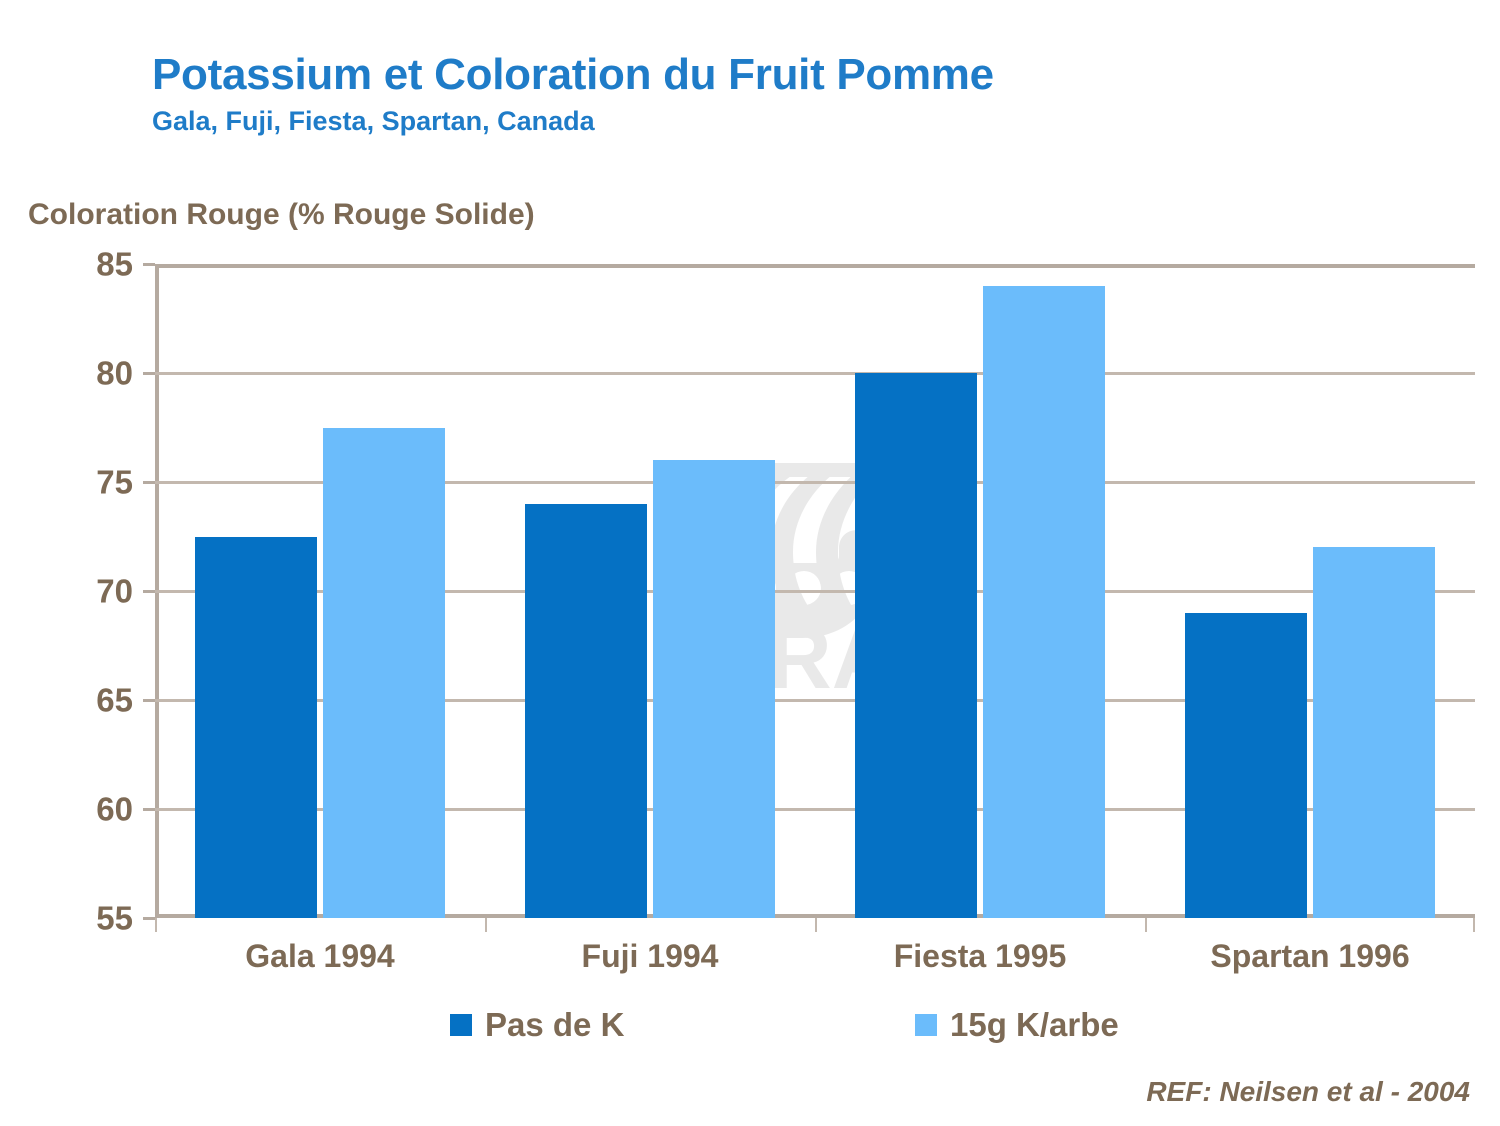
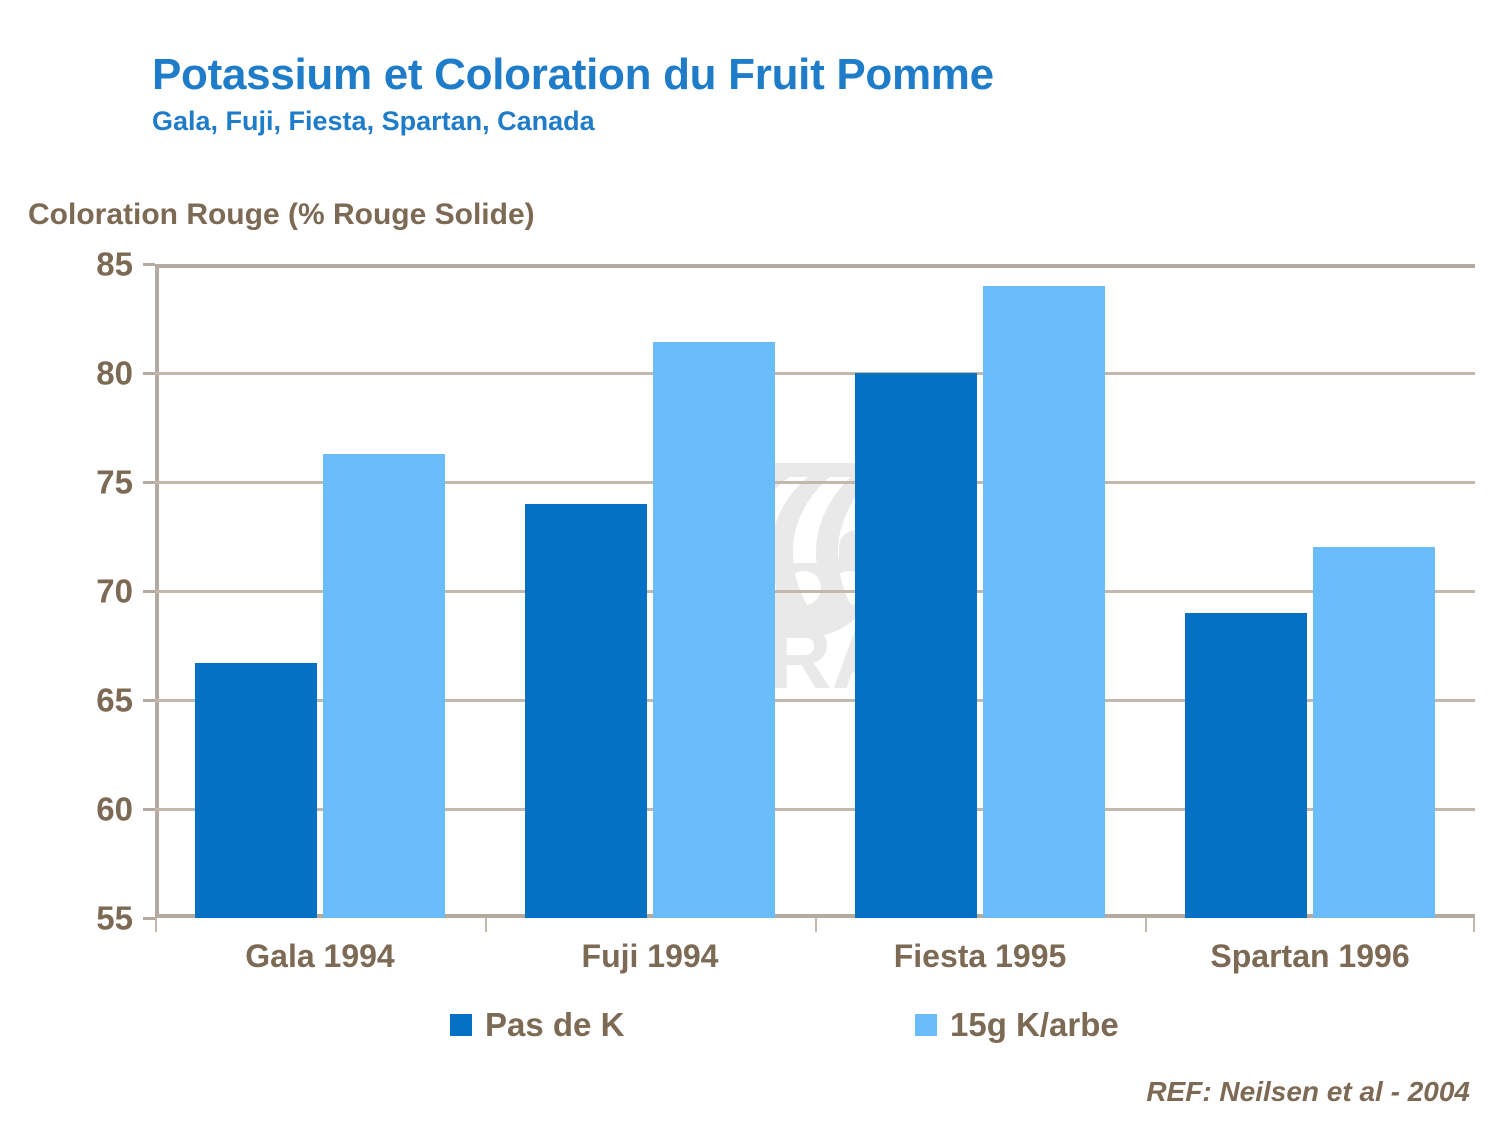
Pas de K/Gala 1994: 72.5 -> 66.7
15g K/arbe/Gala 1994: 77.5 -> 76.3
15g K/arbe/Fuji 1994: 76.0 -> 81.4
